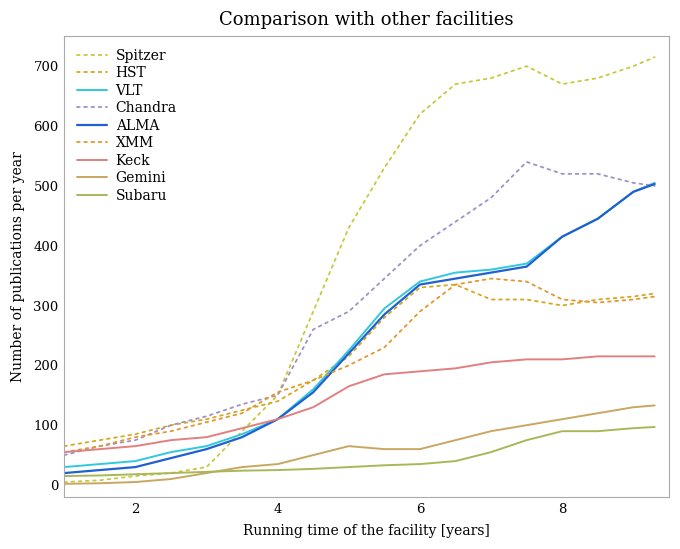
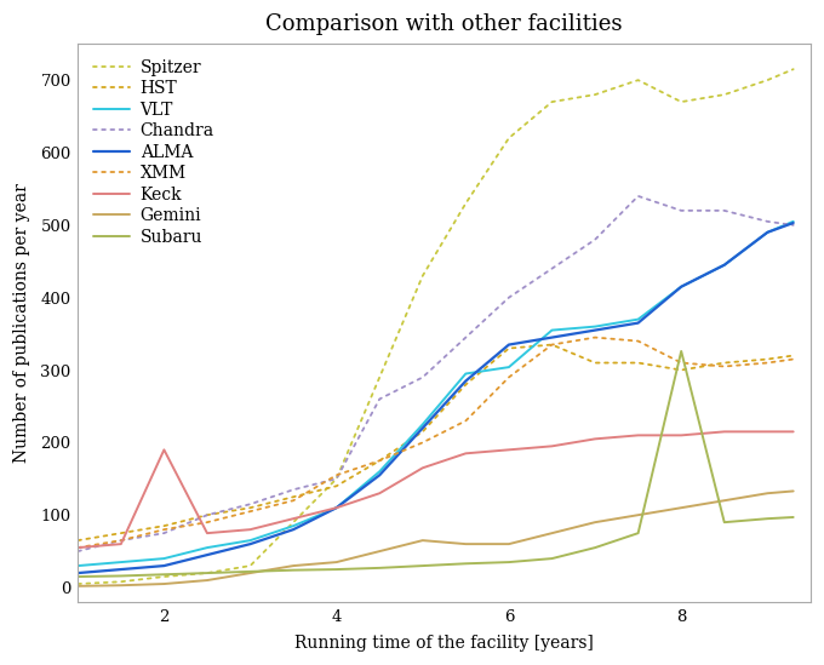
Keck/2: 65 -> 190
VLT/6: 340 -> 304
Subaru/8: 90 -> 326
